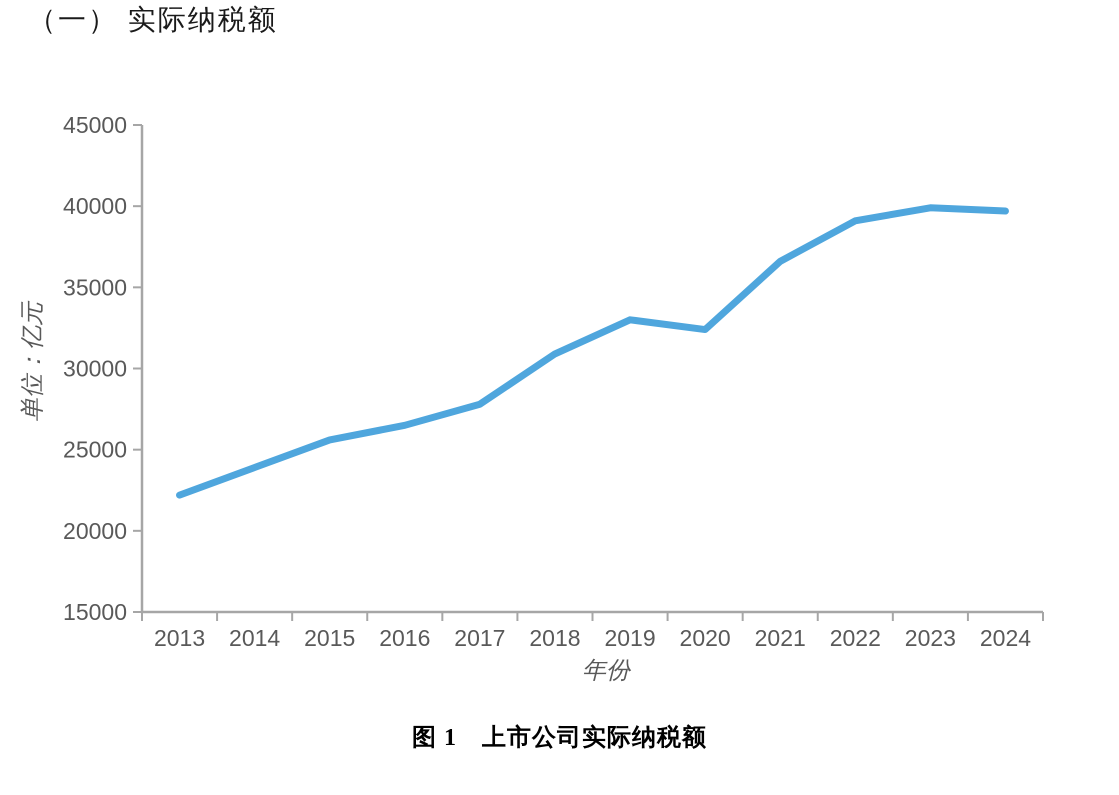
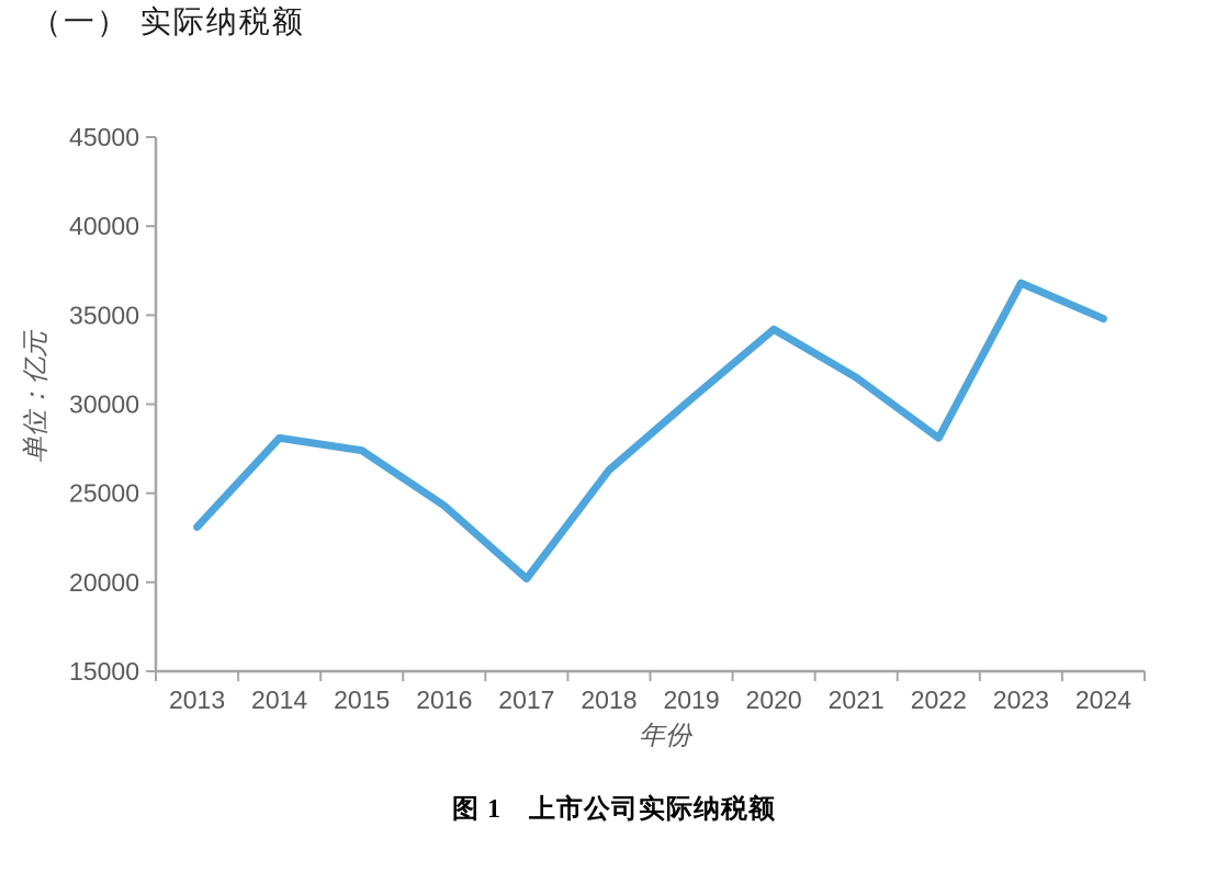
2013: 22200 -> 23100
2014: 23900 -> 28100
2015: 25600 -> 27400
2016: 26500 -> 24300
2017: 27800 -> 20200
2018: 30900 -> 26300
2019: 33000 -> 30300
2020: 32400 -> 34200
2021: 36600 -> 31500
2022: 39100 -> 28100
2023: 39900 -> 36800
2024: 39700 -> 34800
